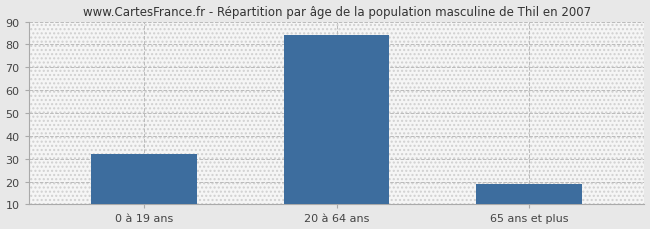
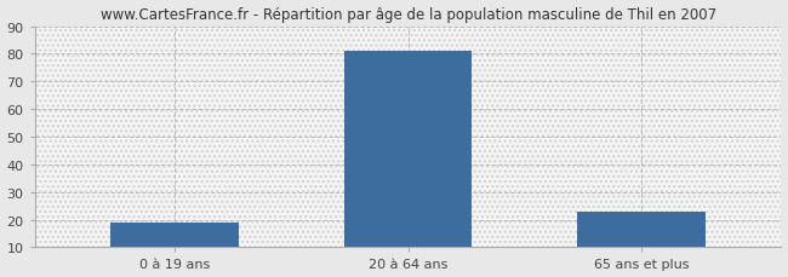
0 à 19 ans: 32 -> 19
20 à 64 ans: 84 -> 81
65 ans et plus: 19 -> 23
